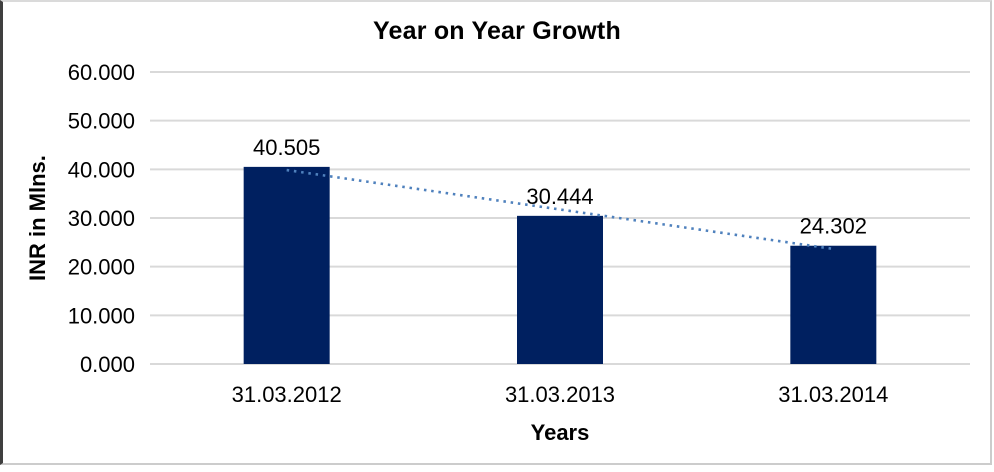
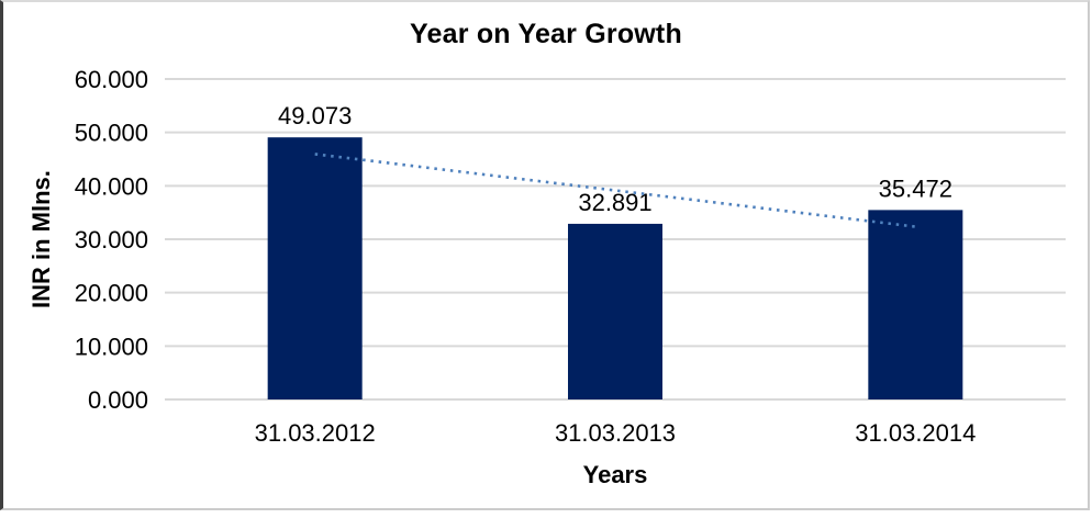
31.03.2012: 40.505 -> 49.073
31.03.2013: 30.444 -> 32.891
31.03.2014: 24.302 -> 35.472
